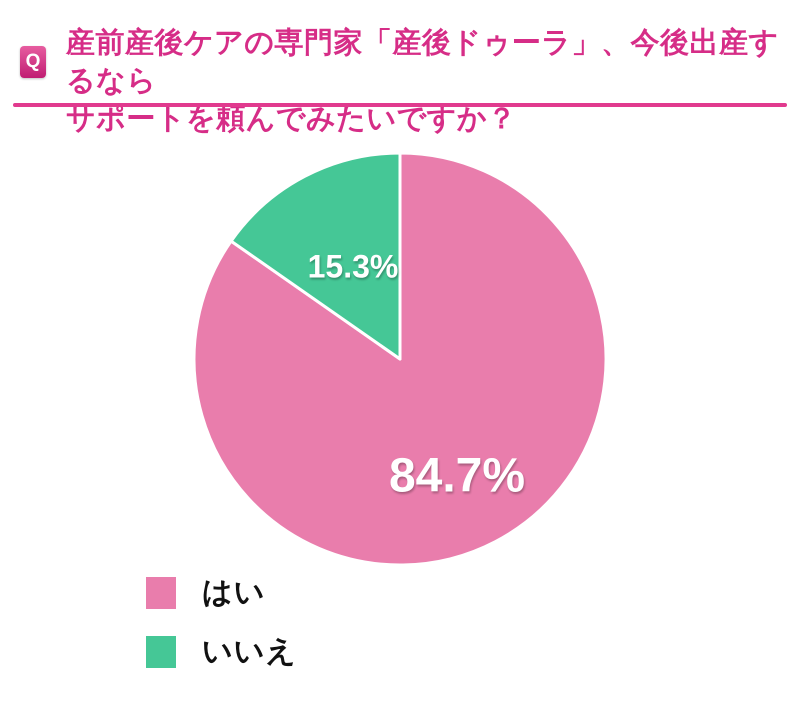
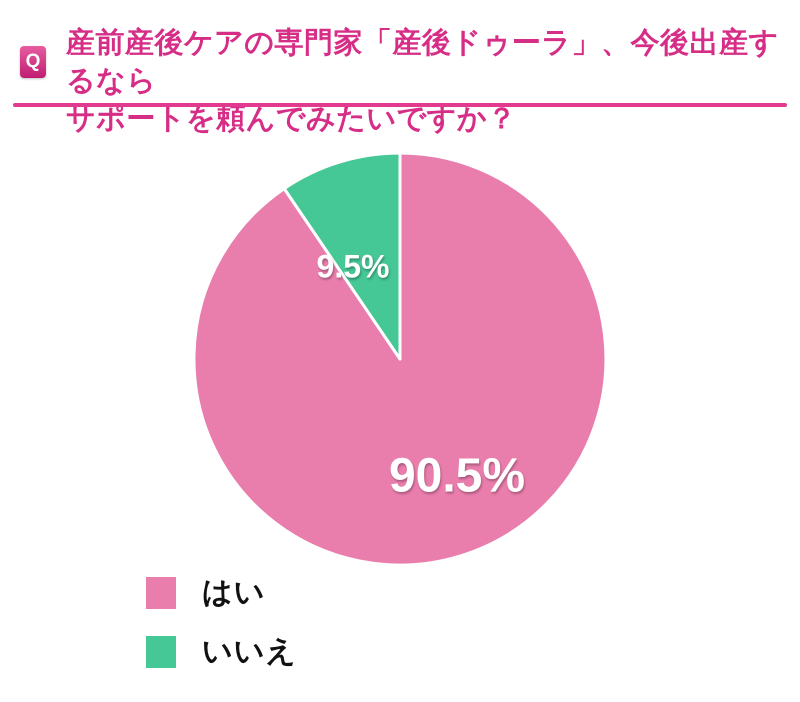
はい: 84.7% -> 90.5%
いいえ: 15.3% -> 9.5%
